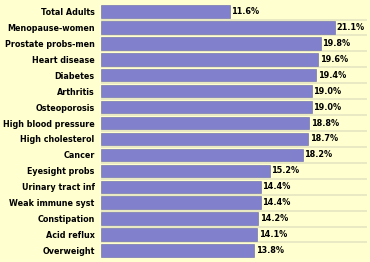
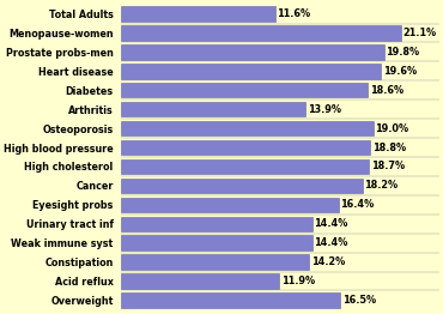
Diabetes: 19.4% -> 18.6%
Arthritis: 19.0% -> 13.9%
Eyesight probs: 15.2% -> 16.4%
Acid reflux: 14.1% -> 11.9%
Overweight: 13.8% -> 16.5%
